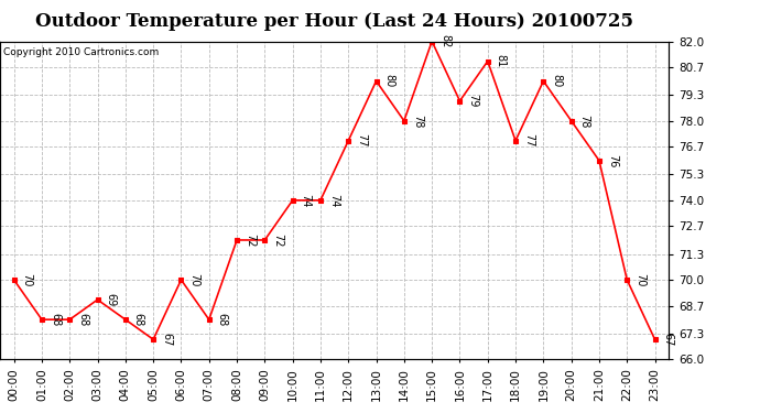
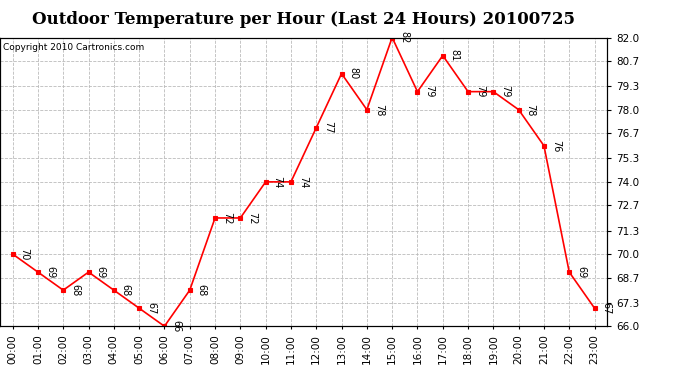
01:00: 68 -> 69
06:00: 70 -> 66
18:00: 77 -> 79
19:00: 80 -> 79
22:00: 70 -> 69
